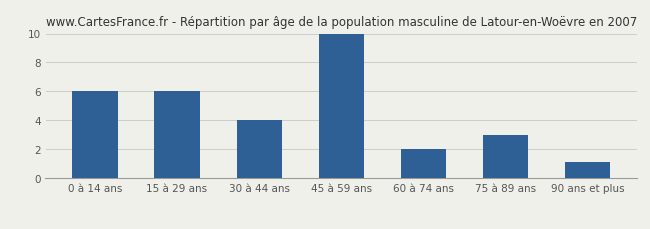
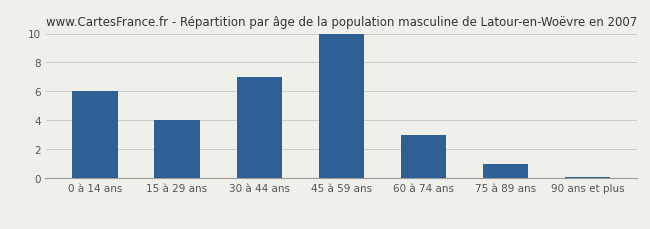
15 à 29 ans: 6.0 -> 4.0
30 à 44 ans: 4.0 -> 7.0
60 à 74 ans: 2.0 -> 3.0
75 à 89 ans: 3.0 -> 1.0
90 ans et plus: 1.1 -> 0.1
